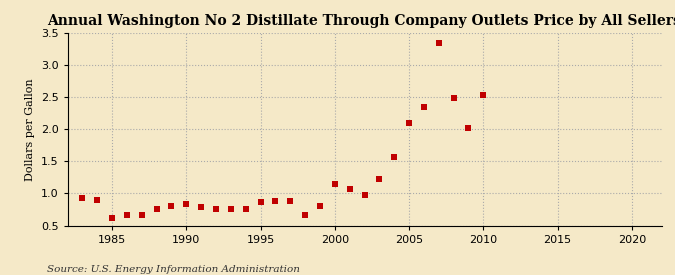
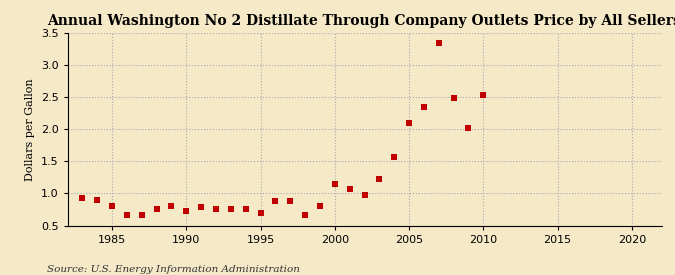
1985: 0.61 -> 0.80
1990: 0.83 -> 0.72
1995: 0.87 -> 0.70
